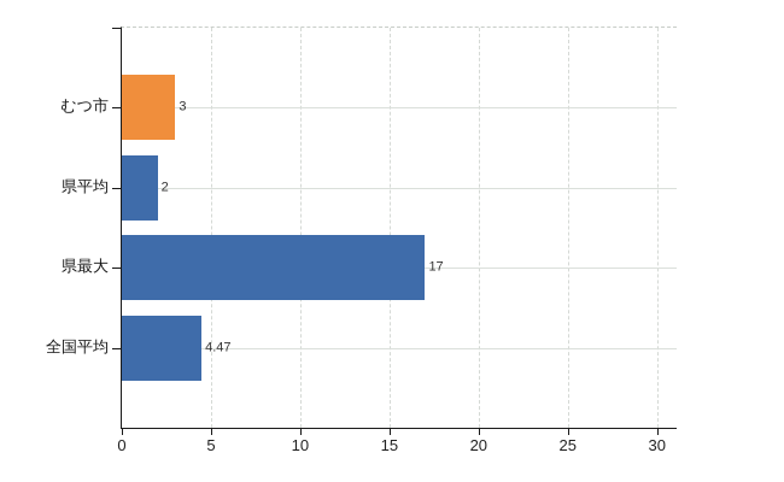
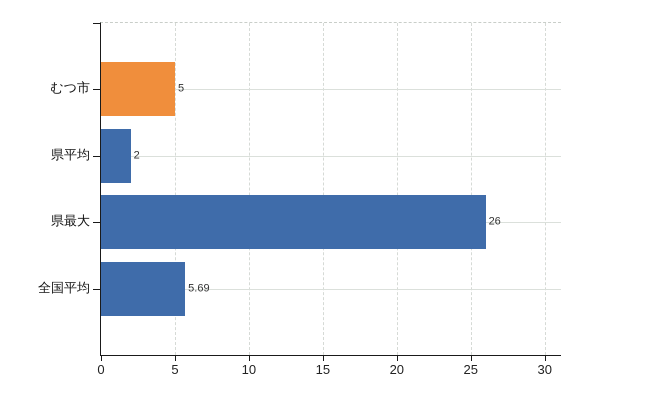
むつ市: 3 -> 5
県最大: 17 -> 26
全国平均: 4.47 -> 5.69
